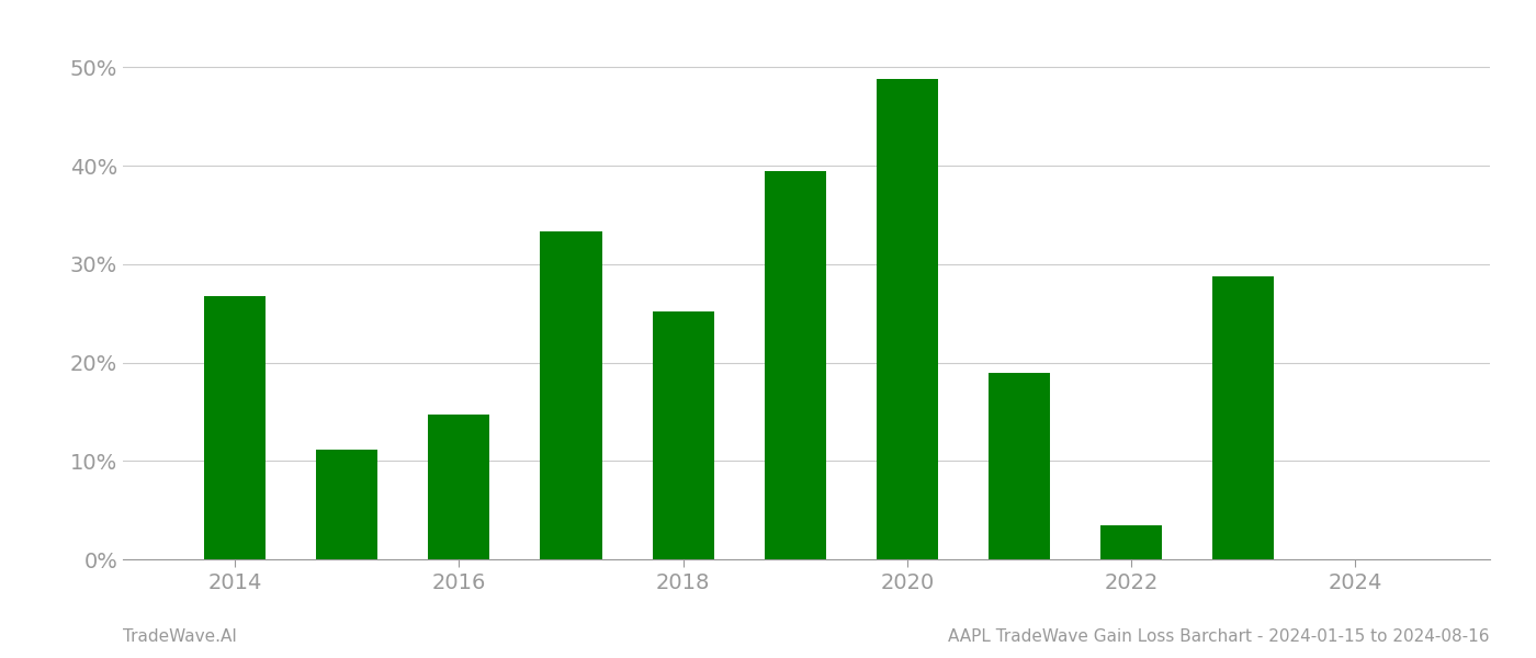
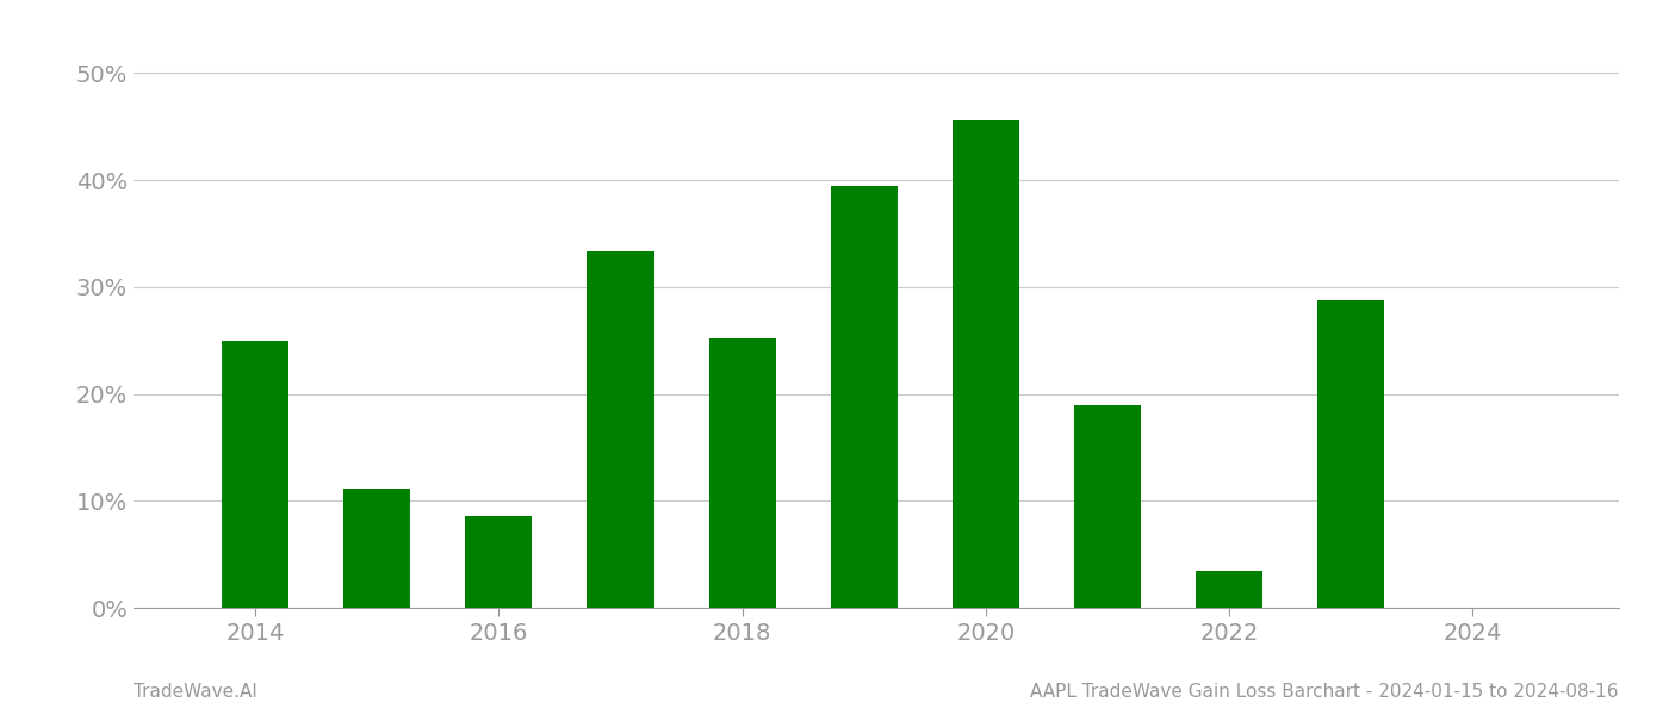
2014: 26.7% -> 25.0%
2016: 14.7% -> 8.6%
2020: 48.8% -> 45.6%
